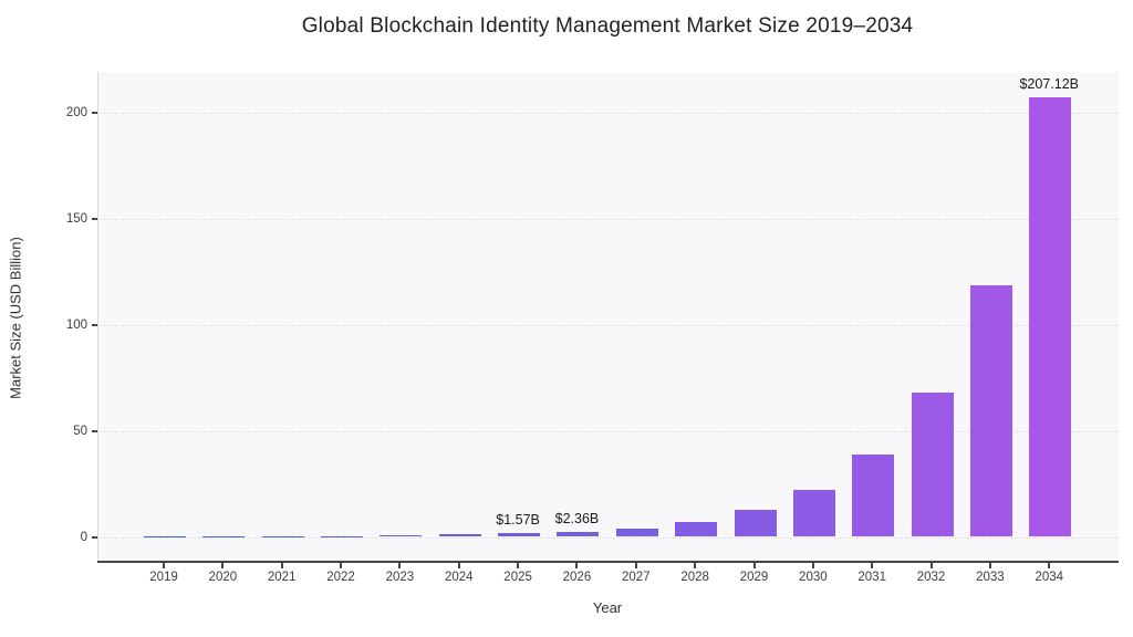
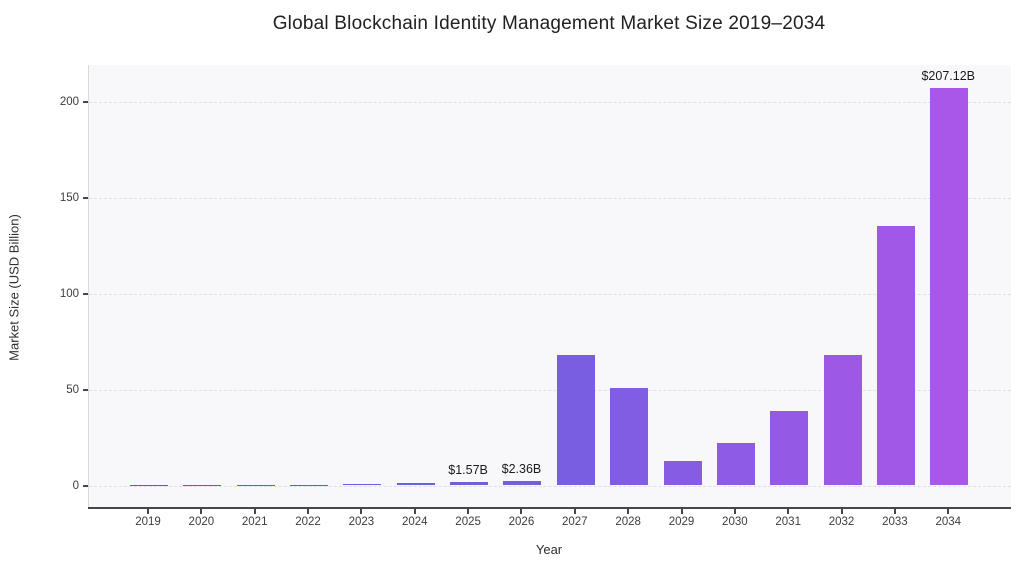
2027: 4 -> 68
2028: 7 -> 51
2033: 118 -> 135
